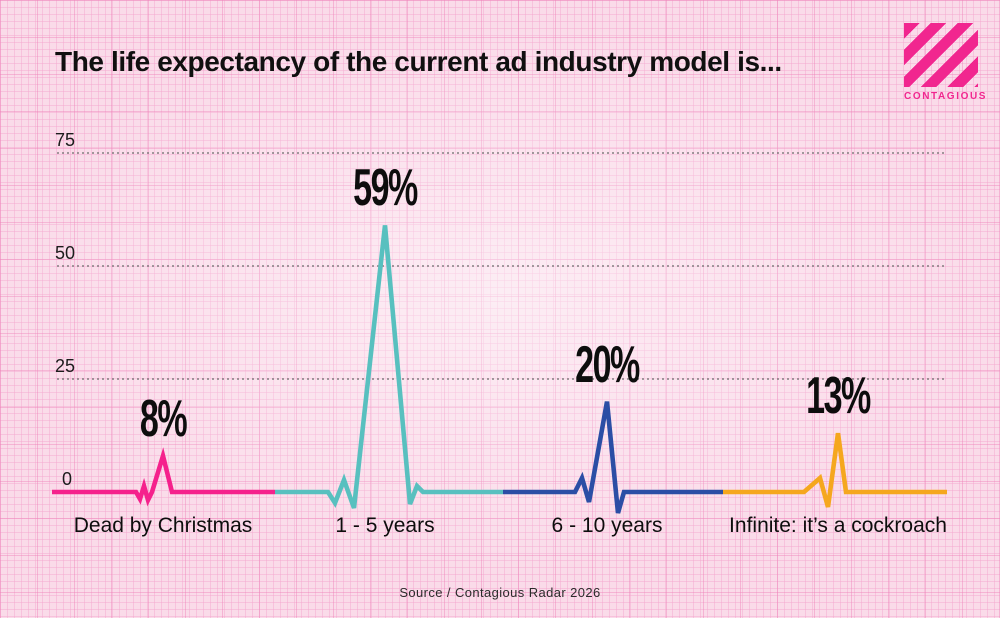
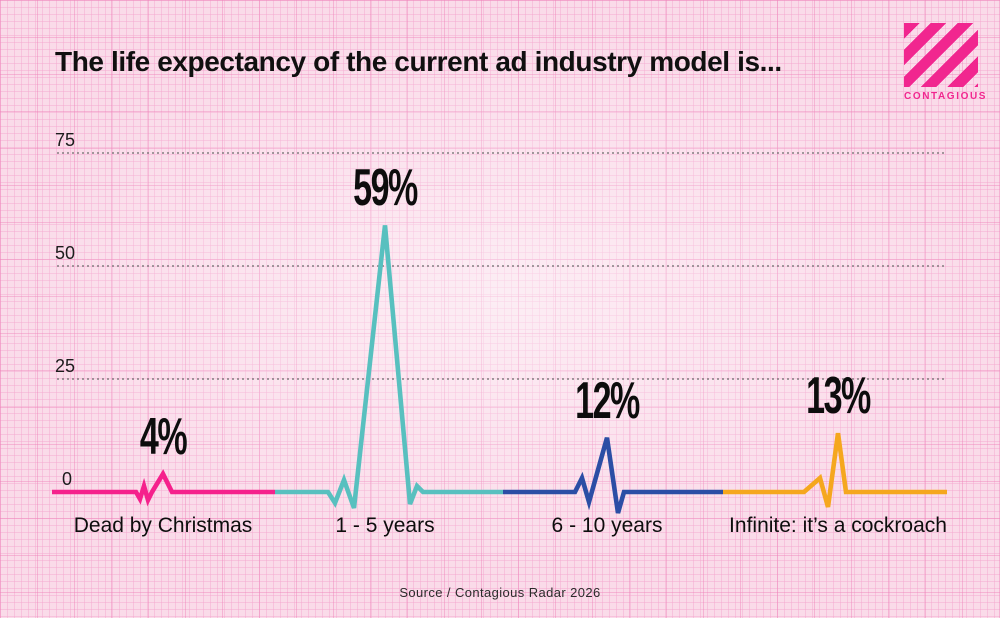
Dead by Christmas: 8% -> 4%
6 - 10 years: 20% -> 12%
